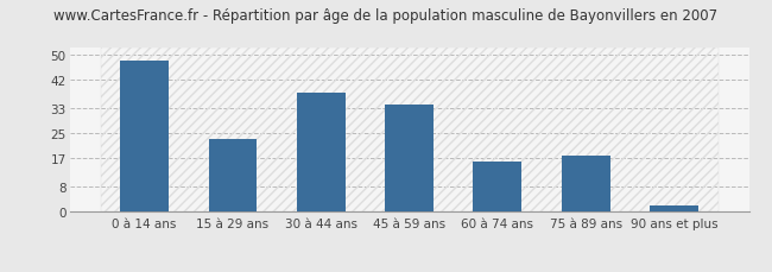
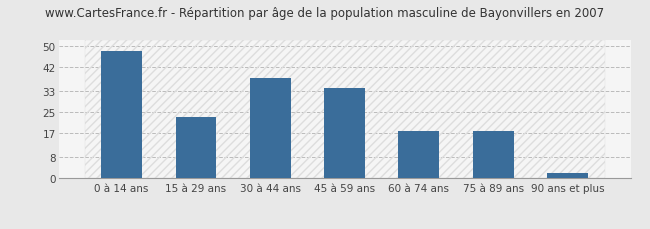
60 à 74 ans: 16 -> 18
